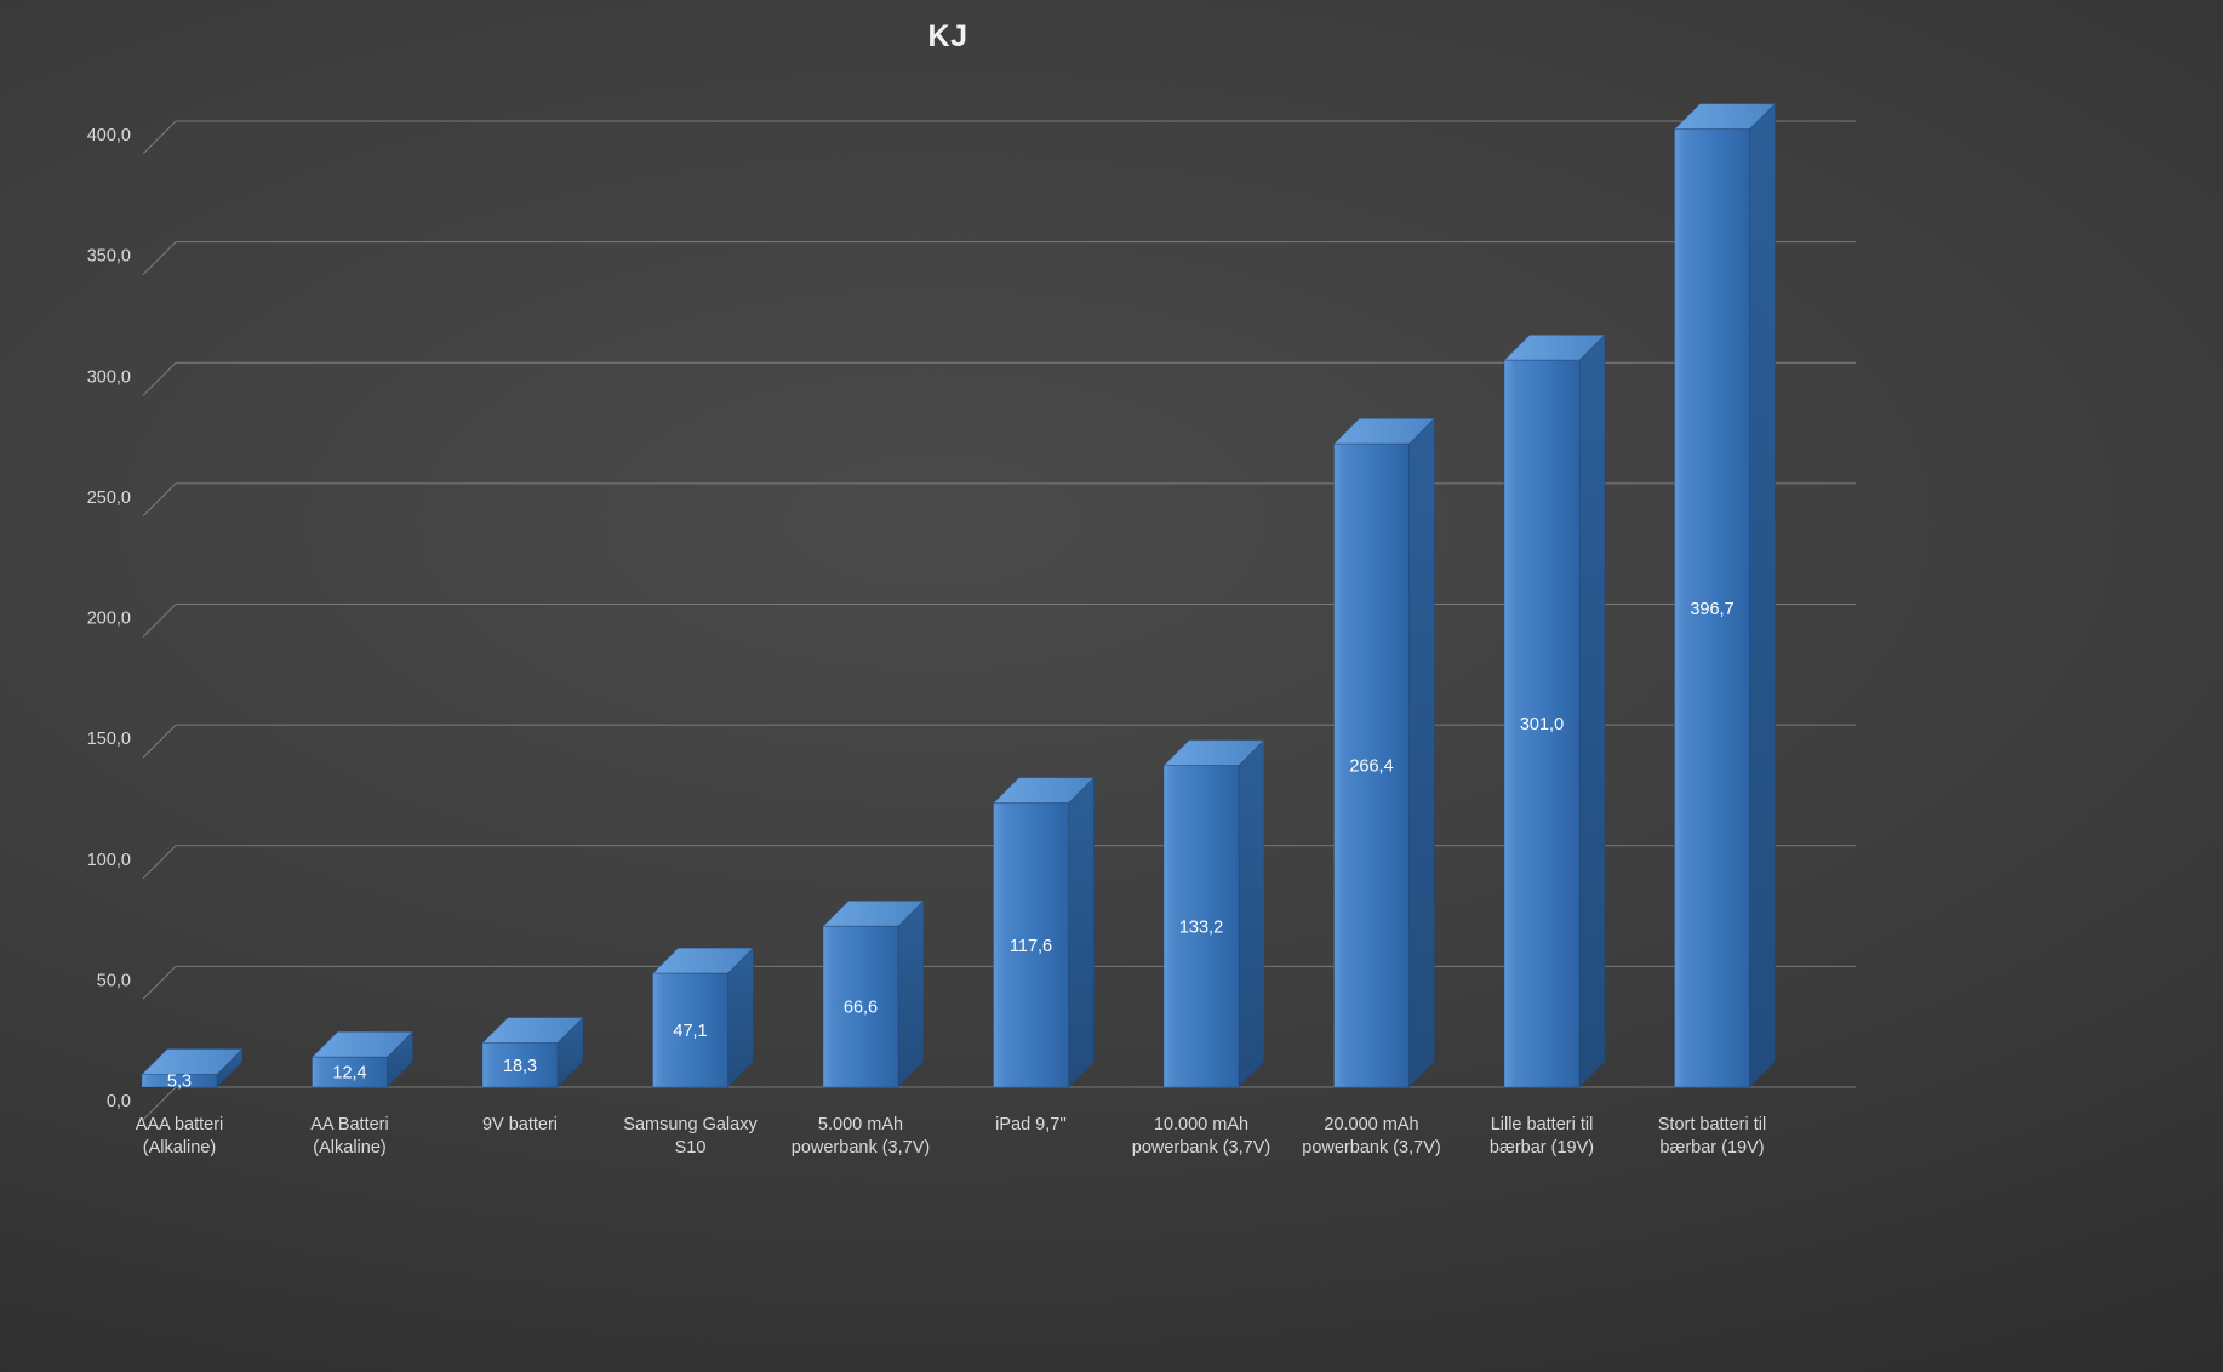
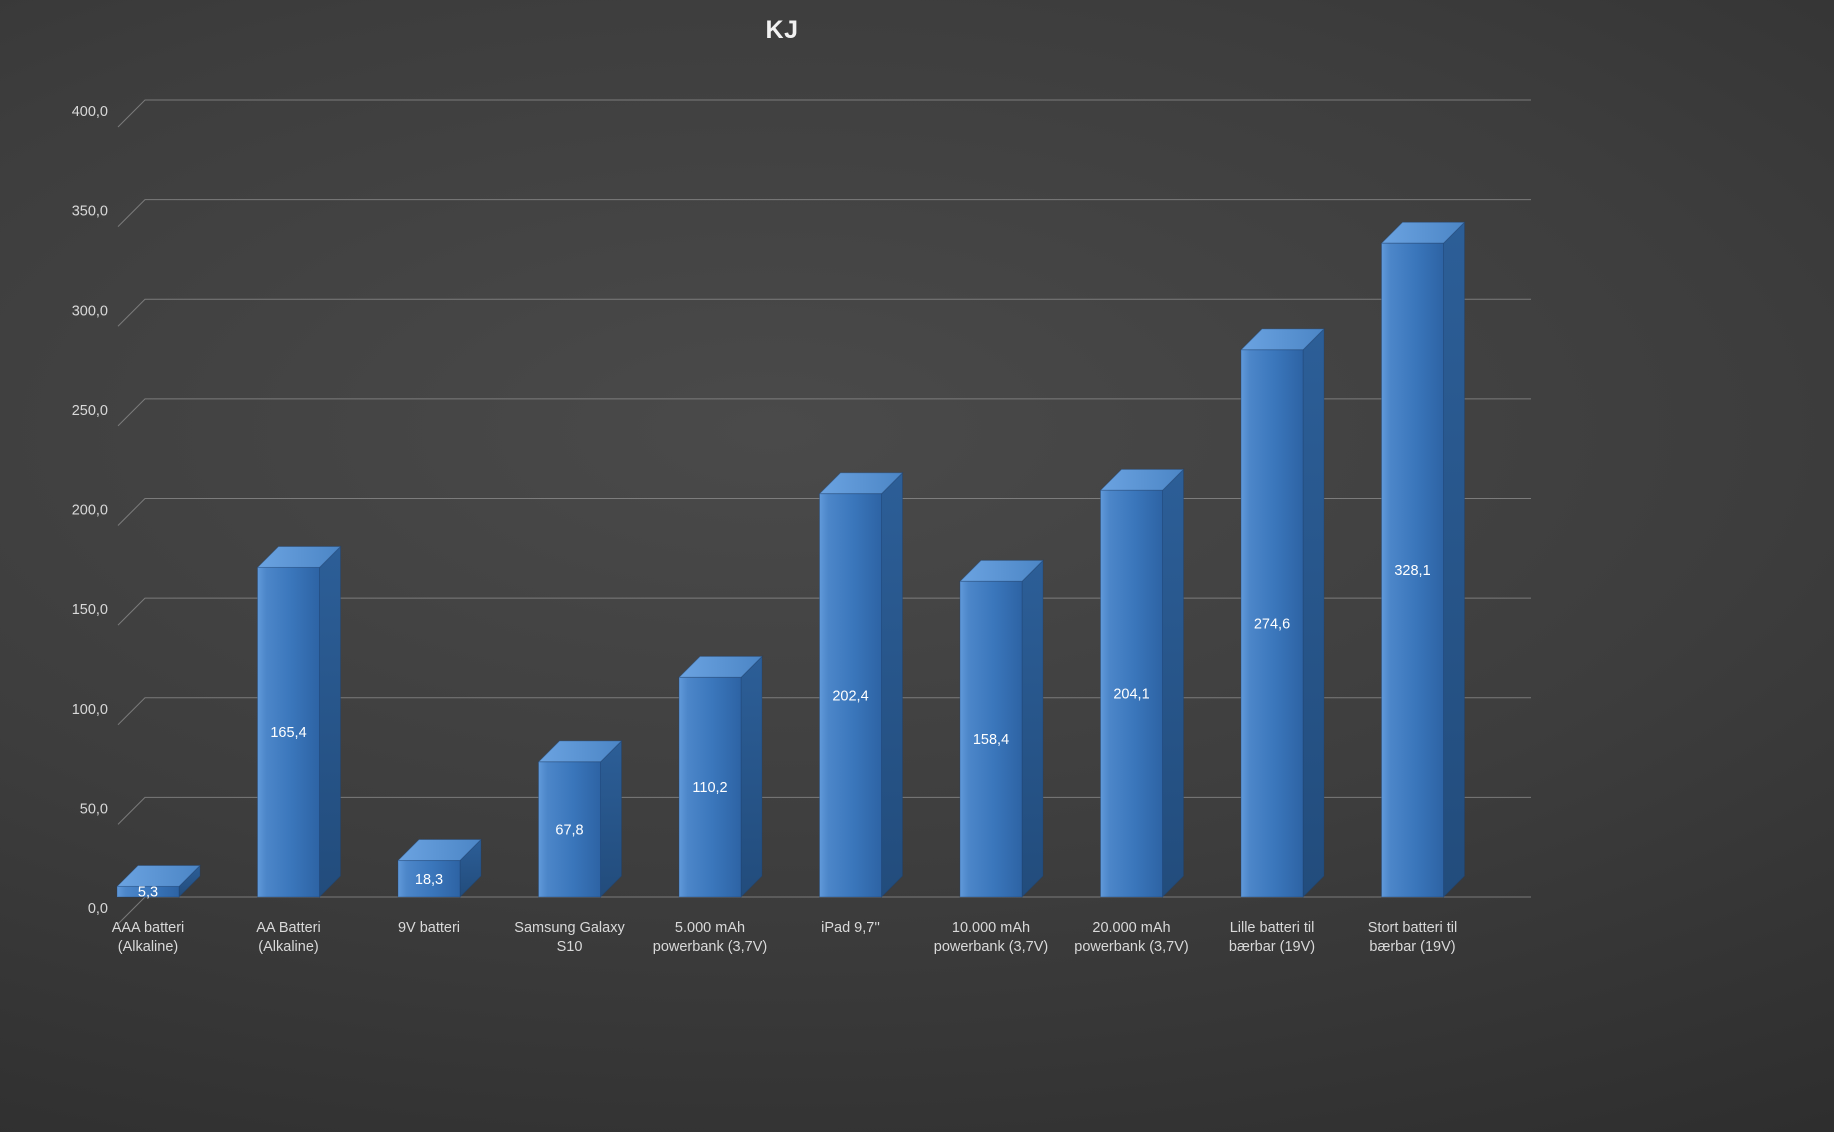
AA Batteri (Alkaline): 12,4 -> 165,4
Samsung Galaxy S10: 47,1 -> 67,8
5.000 mAh powerbank (3,7V): 66,6 -> 110,2
iPad 9,7'': 117,6 -> 202,4
10.000 mAh powerbank (3,7V): 133,2 -> 158,4
20.000 mAh powerbank (3,7V): 266,4 -> 204,1
Lille batteri til bærbar (19V): 301,0 -> 274,6
Stort batteri til bærbar (19V): 396,7 -> 328,1
